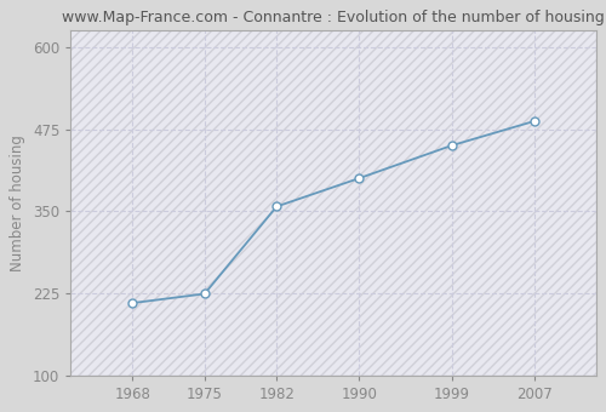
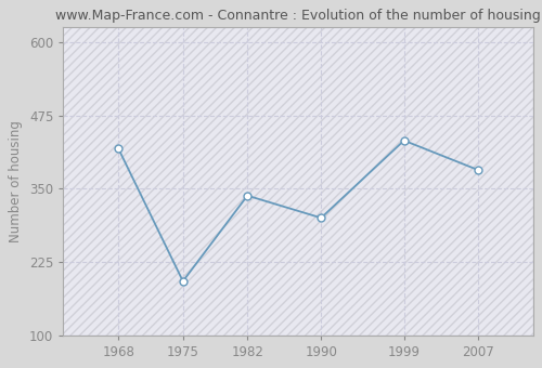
1968: 210 -> 418
1975: 224 -> 192
1982: 357 -> 338
1990: 400 -> 300
1999: 450 -> 432
2007: 487 -> 382
